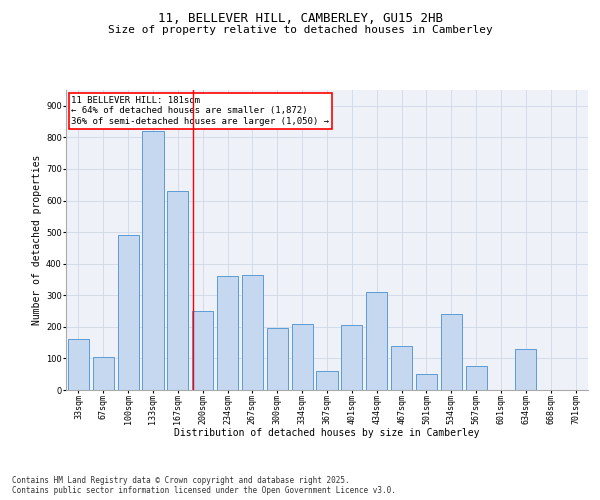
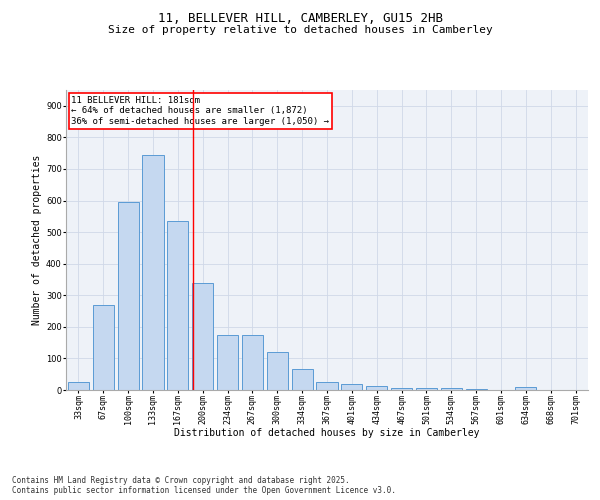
33sqm: 160 -> 25
67sqm: 105 -> 270
100sqm: 490 -> 595
133sqm: 820 -> 745
167sqm: 630 -> 535
200sqm: 250 -> 340
234sqm: 360 -> 175
267sqm: 365 -> 175
300sqm: 195 -> 120
334sqm: 210 -> 65
367sqm: 60 -> 25
401sqm: 205 -> 20
434sqm: 310 -> 12
467sqm: 140 -> 5
501sqm: 50 -> 5
534sqm: 240 -> 5
567sqm: 75 -> 2
634sqm: 130 -> 8
